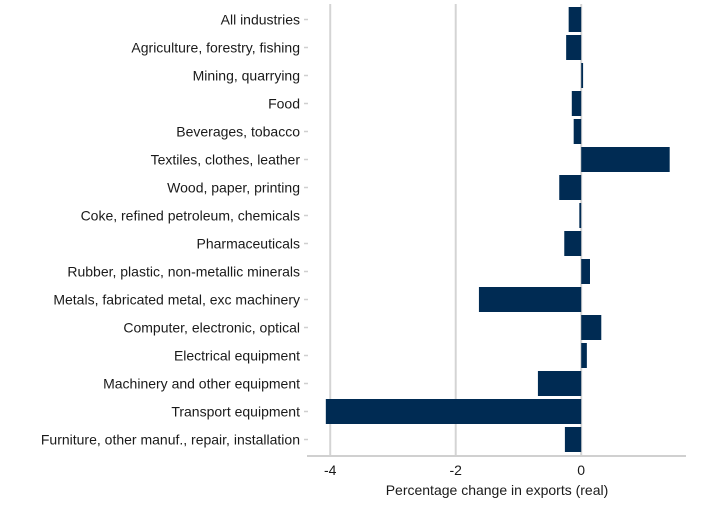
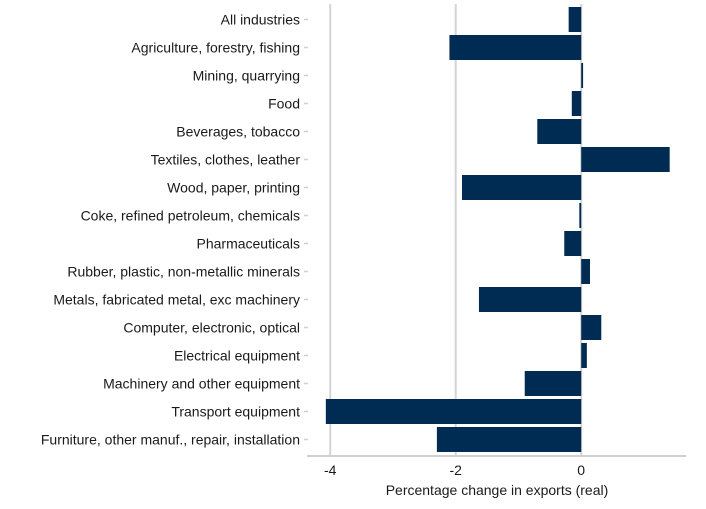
Agriculture, forestry, fishing: -0.2 -> -2.1
Beverages, tobacco: -0.1 -> -0.7
Wood, paper, printing: -0.3 -> -1.9
Machinery and other equipment: -0.7 -> -0.9
Furniture, other manuf., repair, installation: -0.3 -> -2.3
